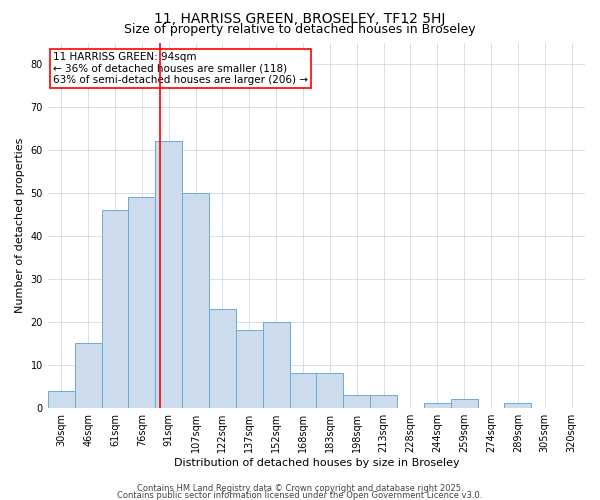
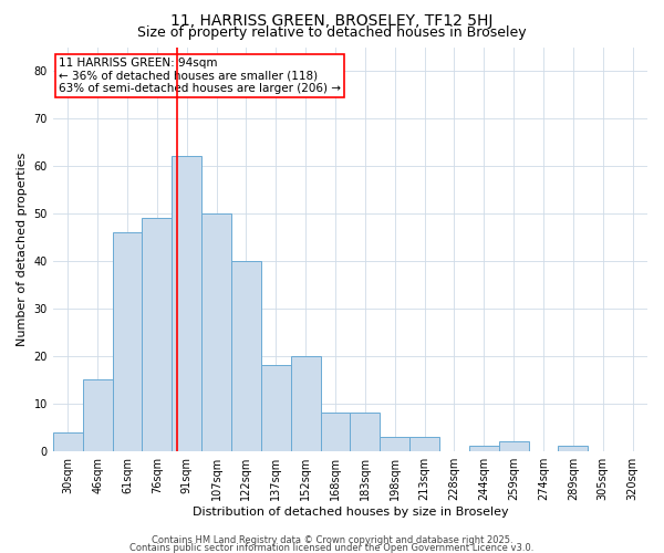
122sqm: 23 -> 40
